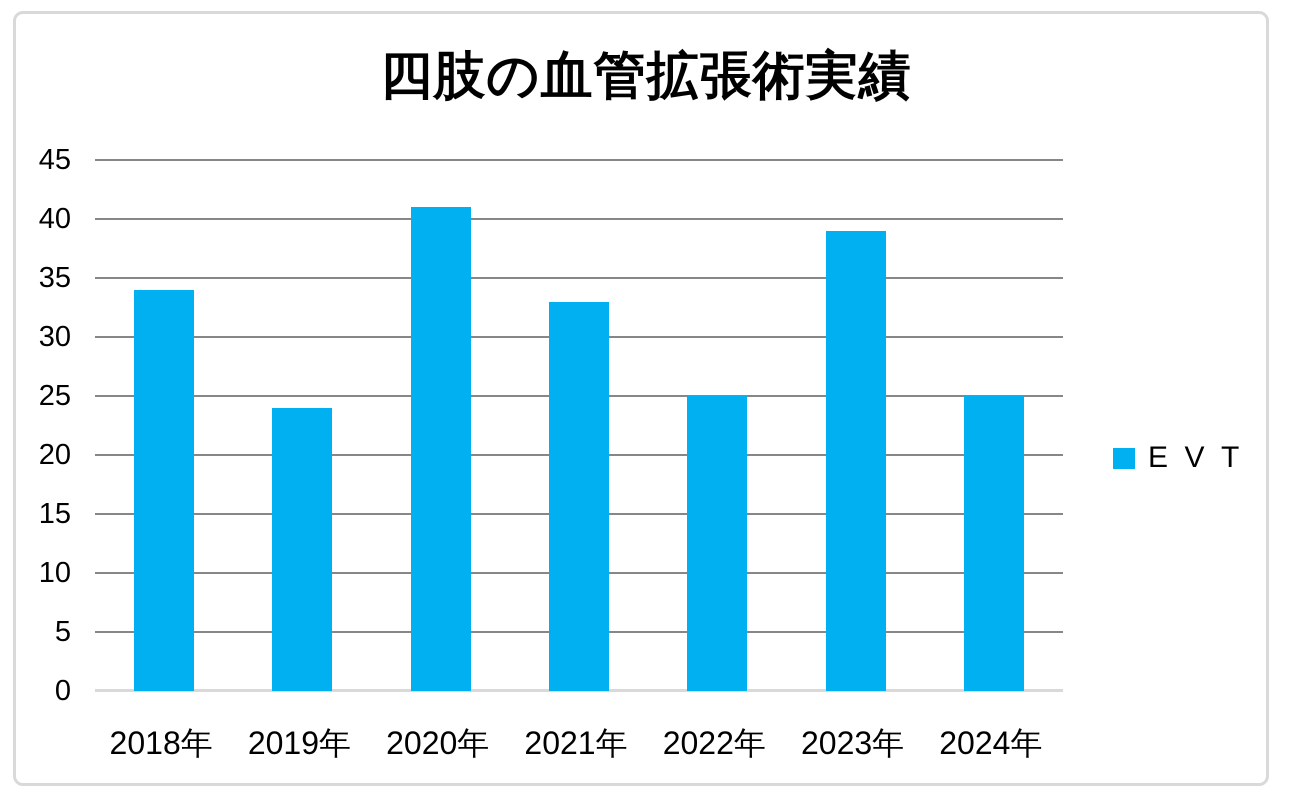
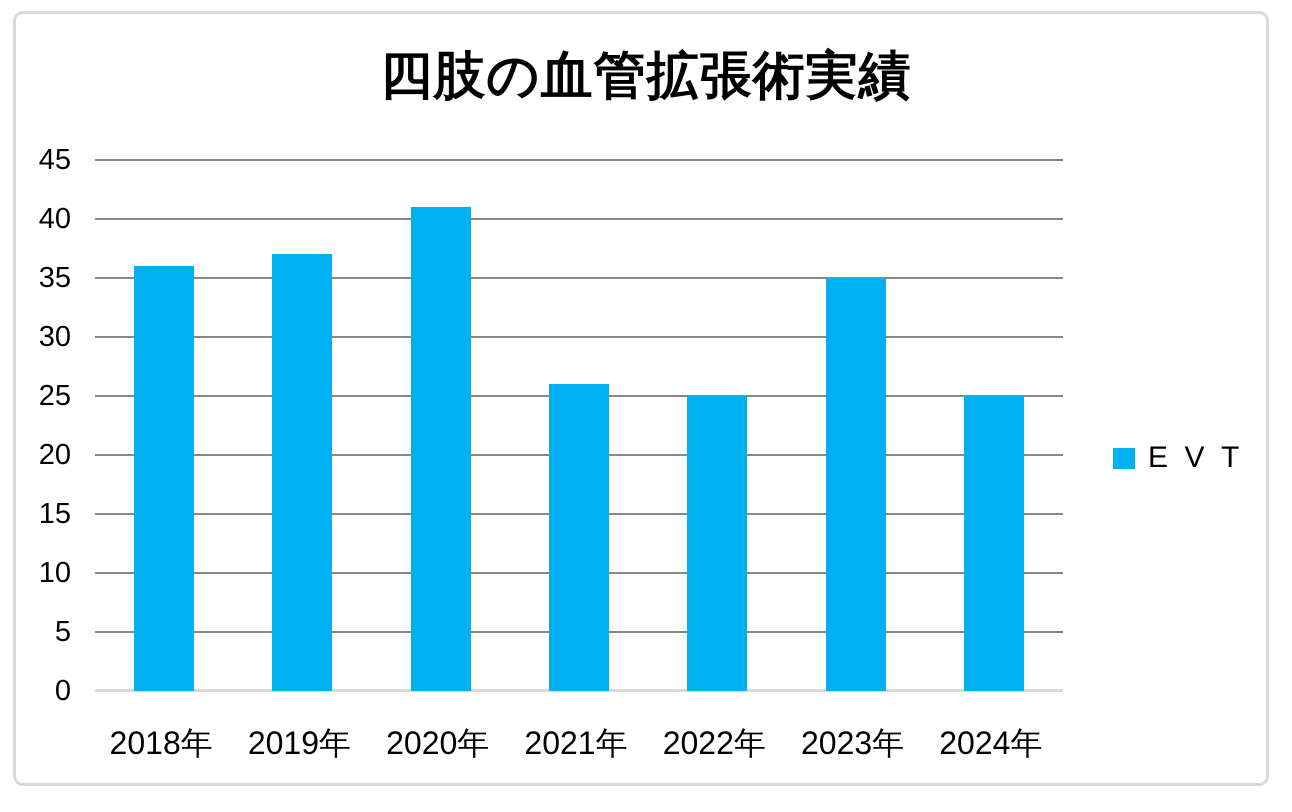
2018年: 34 -> 36
2019年: 24 -> 37
2021年: 33 -> 26
2023年: 39 -> 35
